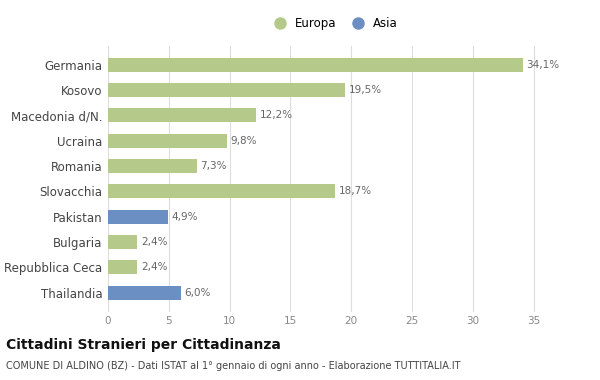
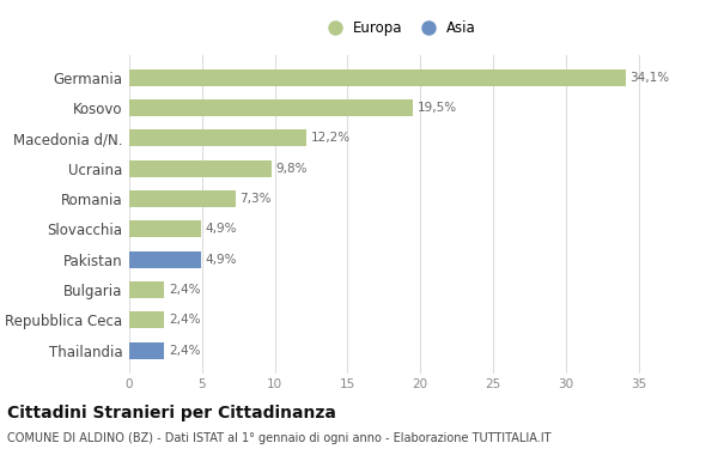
Slovacchia: 18,7% -> 4,9%
Thailandia: 6,0% -> 2,4%
